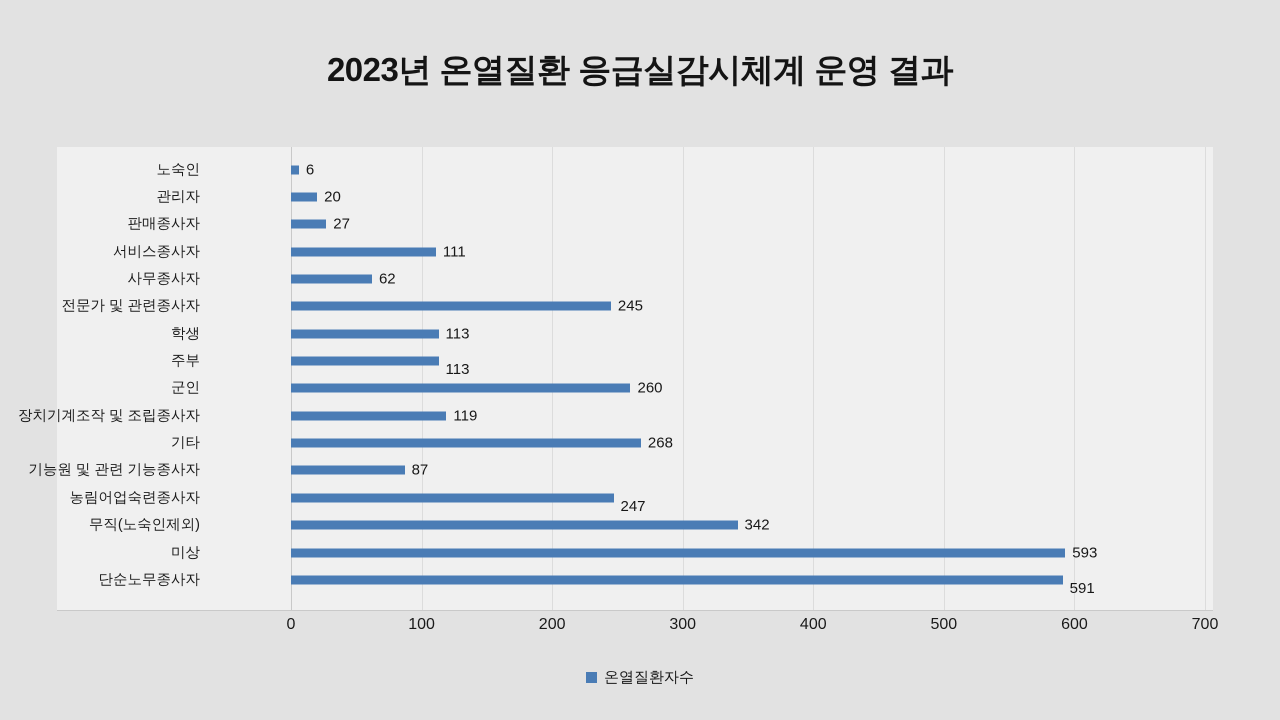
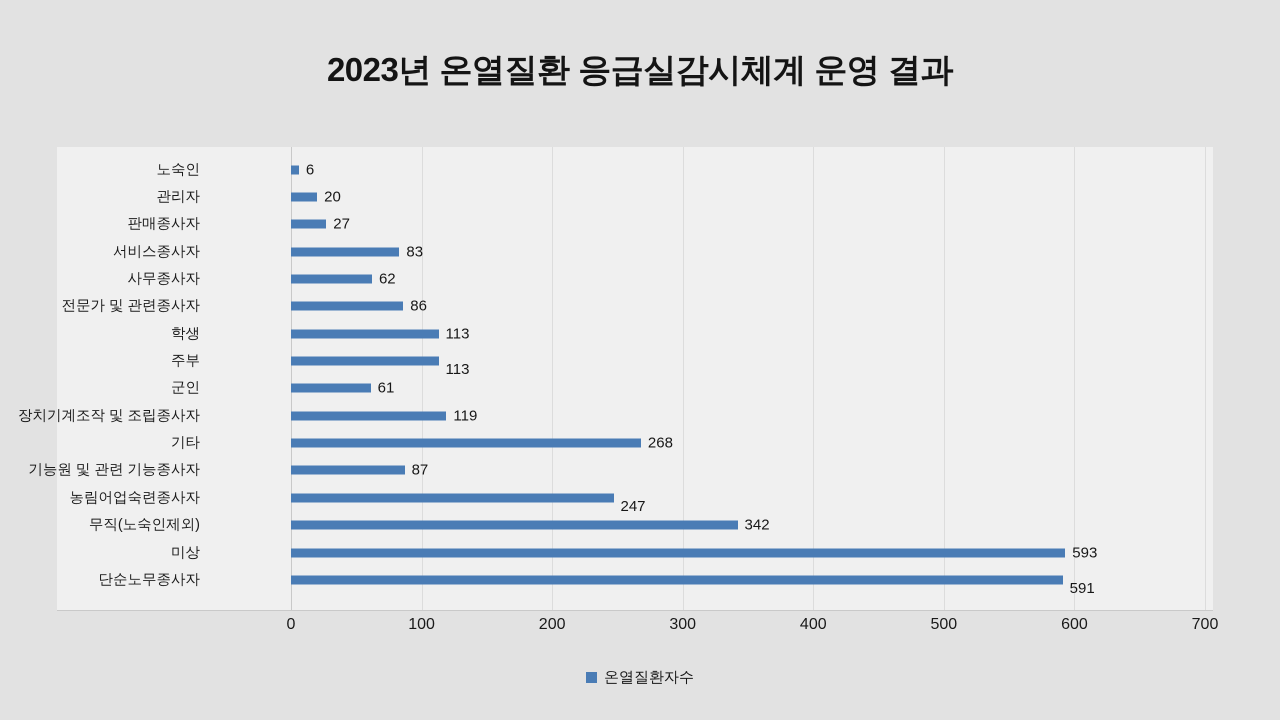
서비스종사자: 111 -> 83
전문가 및 관련종사자: 245 -> 86
군인: 260 -> 61
